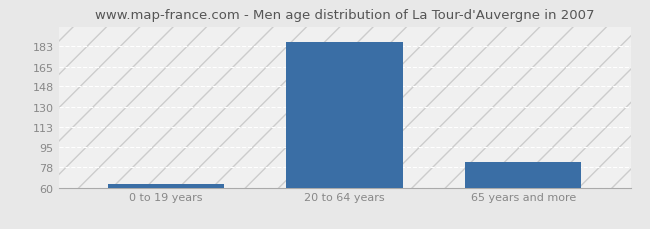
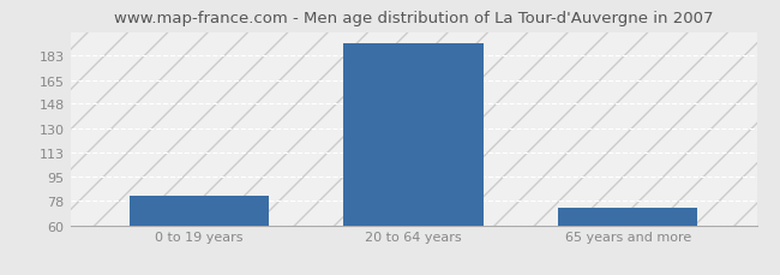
0 to 19 years: 63 -> 81
20 to 64 years: 187 -> 192
65 years and more: 82 -> 73
